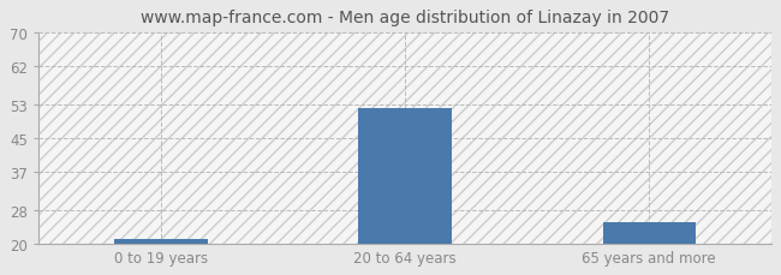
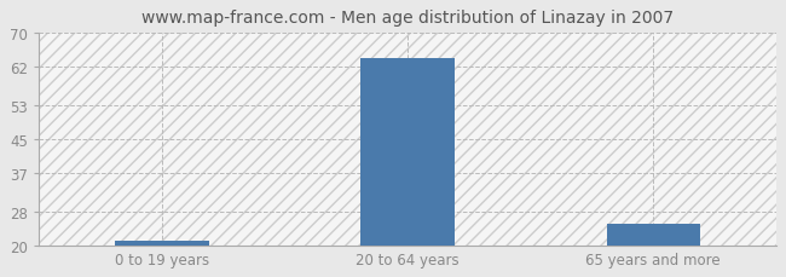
20 to 64 years: 52 -> 64
